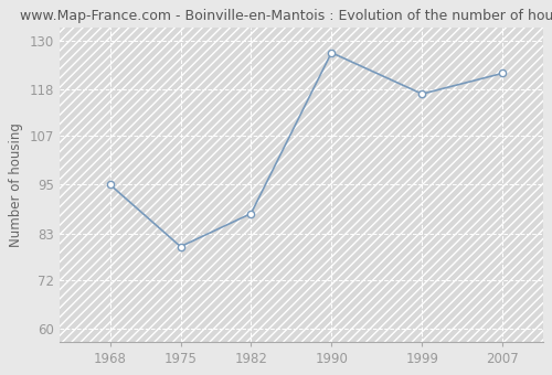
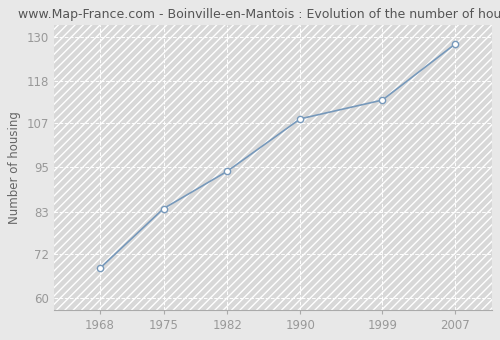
1968: 95 -> 68
1975: 80 -> 84
1982: 88 -> 94
1990: 127 -> 108
1999: 117 -> 113
2007: 122 -> 128
